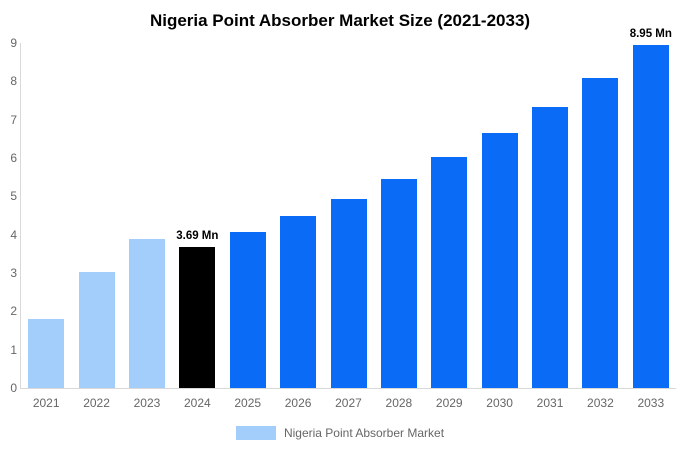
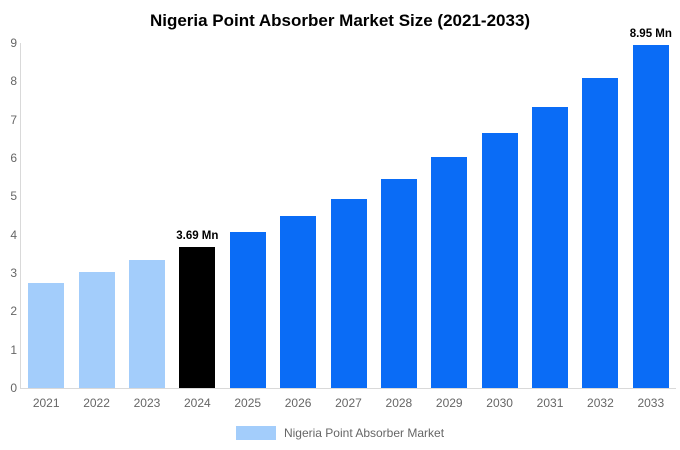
2021: 1.8 -> 2.7
2023: 3.9 -> 3.3
